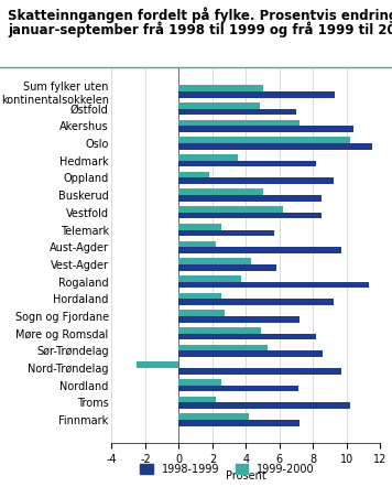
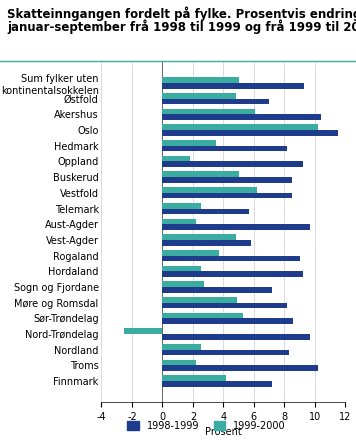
1999-2000/Akershus: 7.2 -> 6.1
1999-2000/Vest-Agder: 4.3 -> 4.8
1998-1999/Rogaland: 11.3 -> 9.0
1998-1999/Nordland: 7.1 -> 8.3
